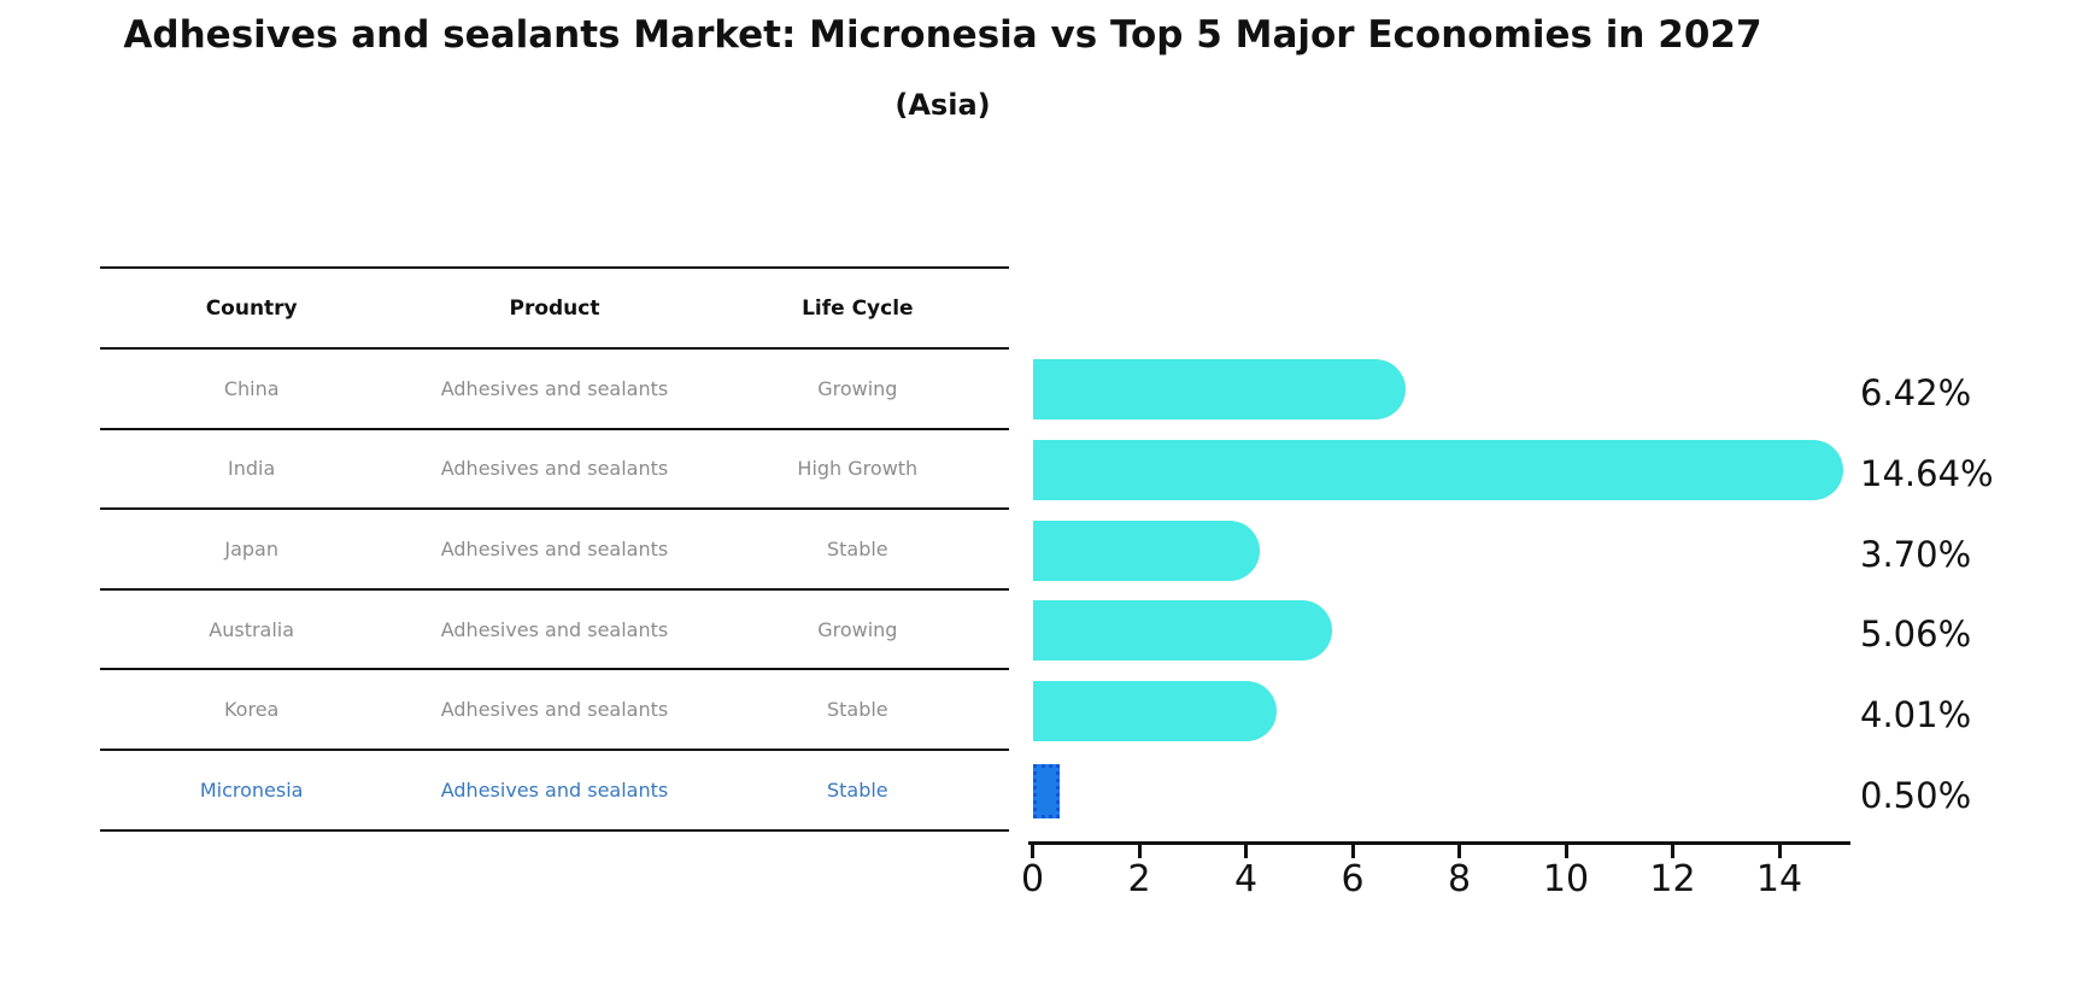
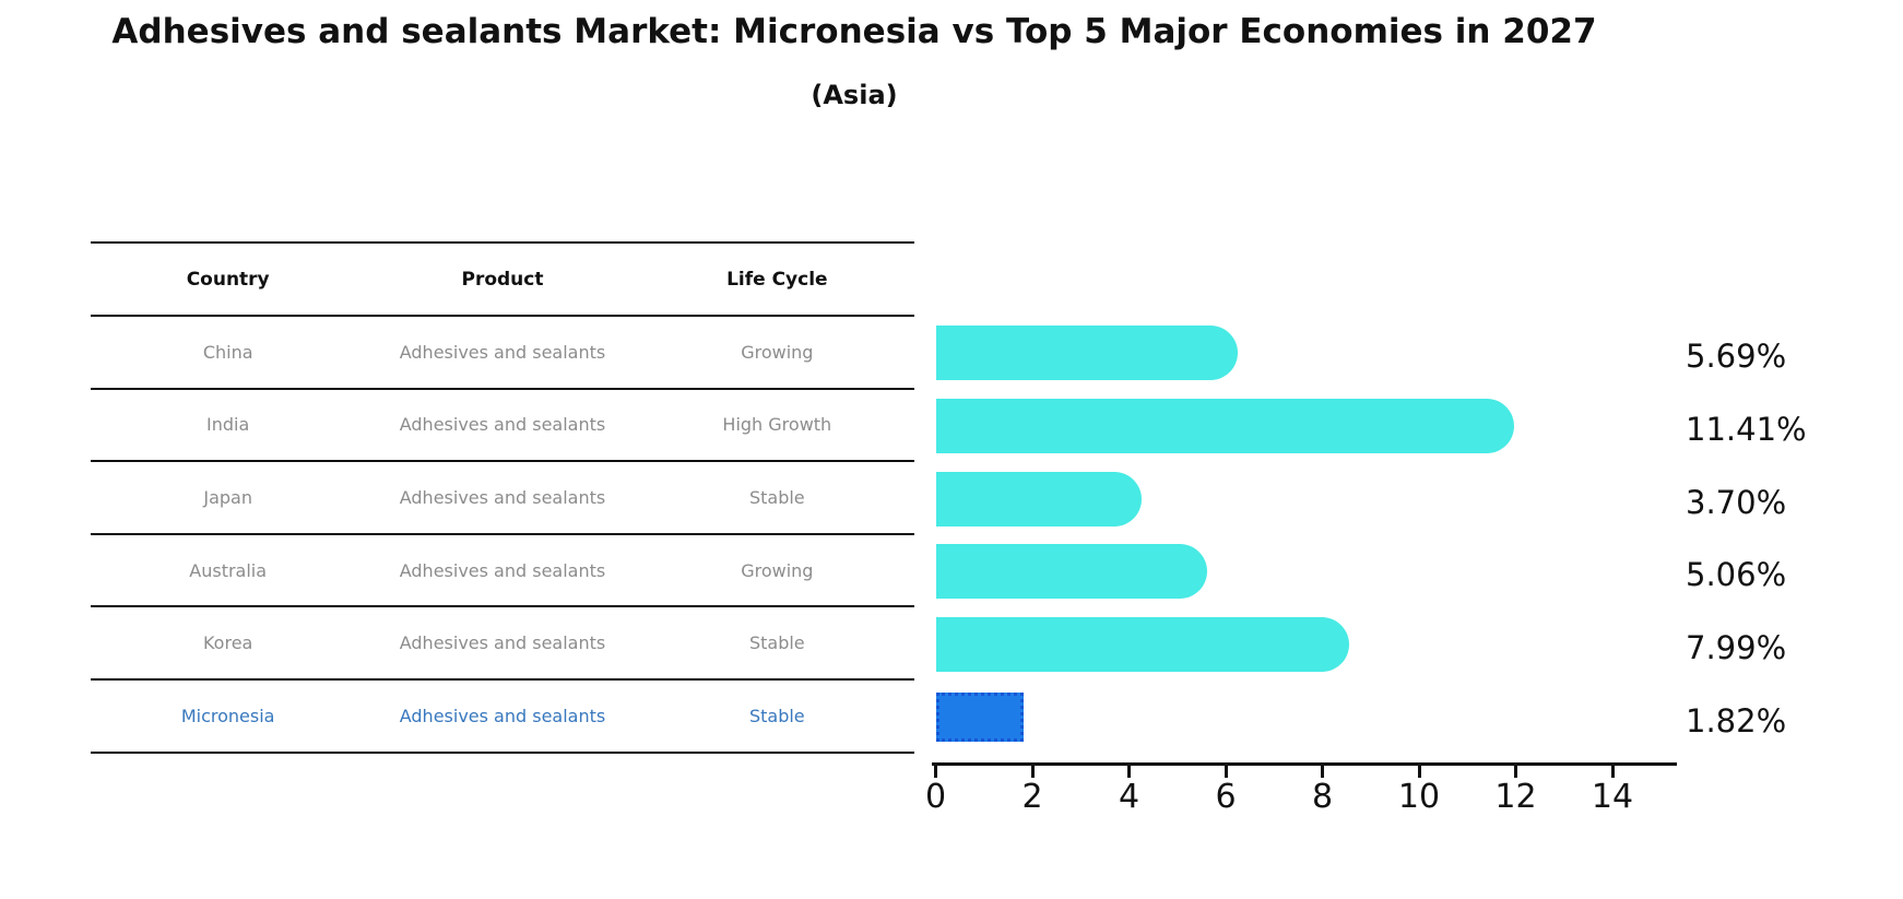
China: 6.42% -> 5.69%
India: 14.64% -> 11.41%
Korea: 4.01% -> 7.99%
Micronesia: 0.50% -> 1.82%
